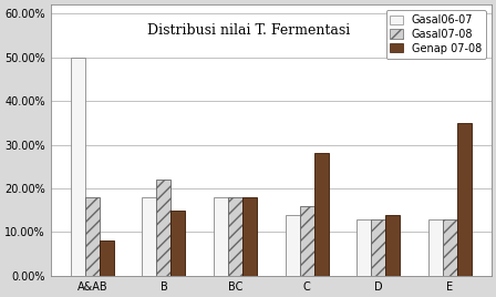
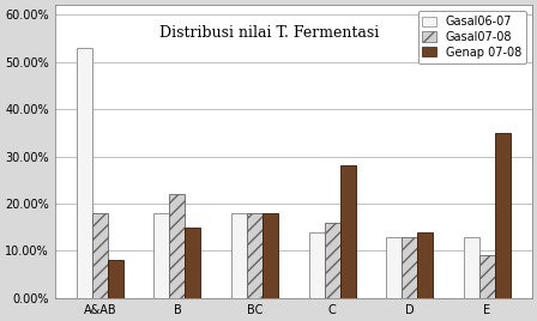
Gasal06-07/A&AB: 50% -> 53%
Gasal07-08/E: 13% -> 9%
